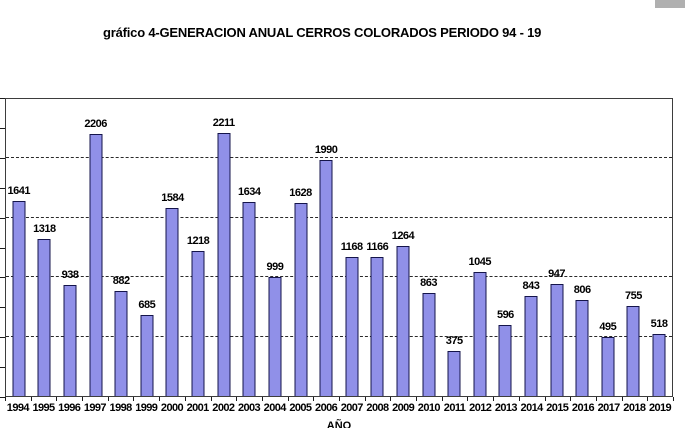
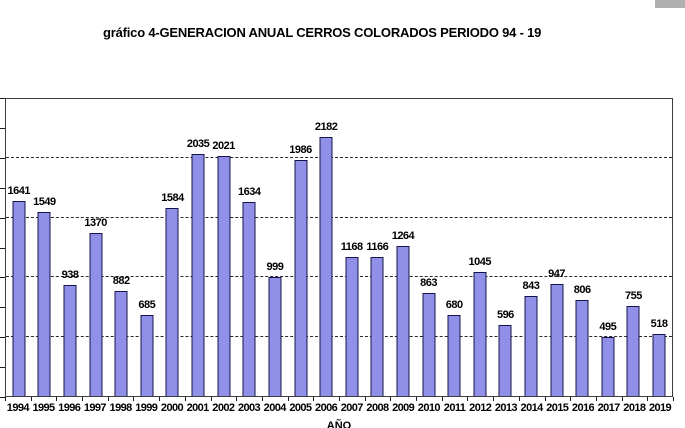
1995: 1318 -> 1549
1997: 2206 -> 1370
2001: 1218 -> 2035
2002: 2211 -> 2021
2005: 1628 -> 1986
2006: 1990 -> 2182
2011: 375 -> 680
